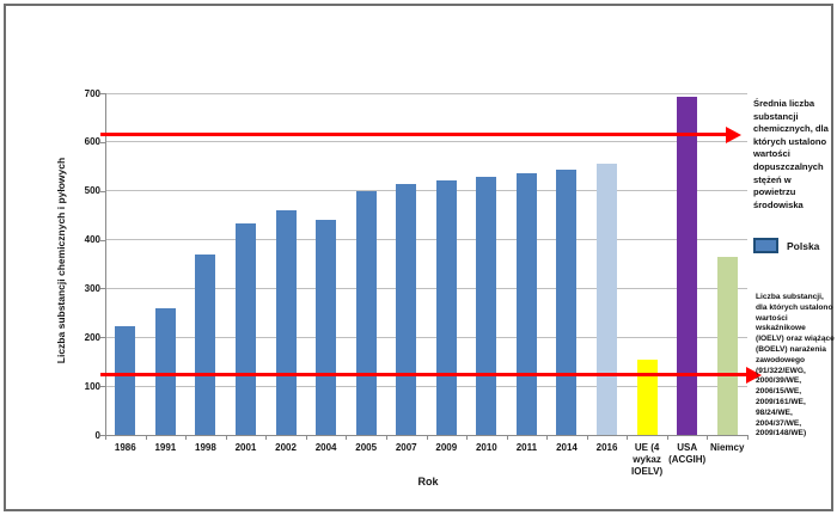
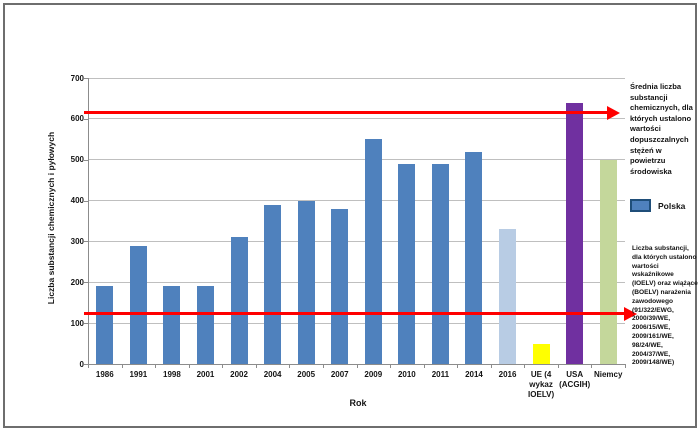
1986: 220 -> 190
1991: 260 -> 290
1998: 370 -> 190
2001: 430 -> 190
2002: 460 -> 310
2004: 440 -> 390
2005: 500 -> 400
2007: 510 -> 380
2009: 520 -> 550
2010: 530 -> 490
2011: 540 -> 490
2014: 540 -> 520
2016: 560 -> 330
UE (4 wykaz IOELV): 160 -> 50
USA (ACGIH): 690 -> 640
Niemcy: 360 -> 500
